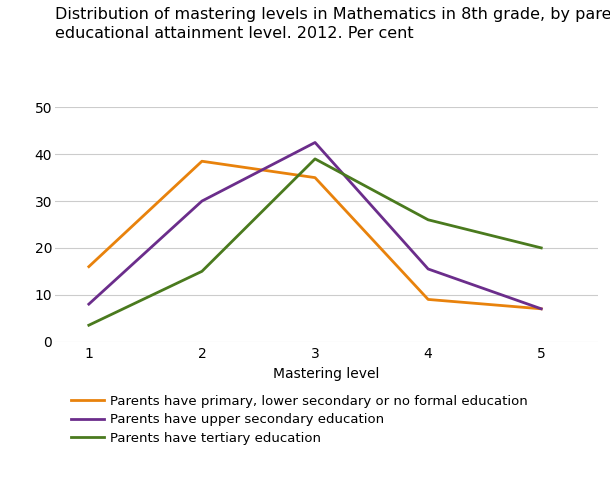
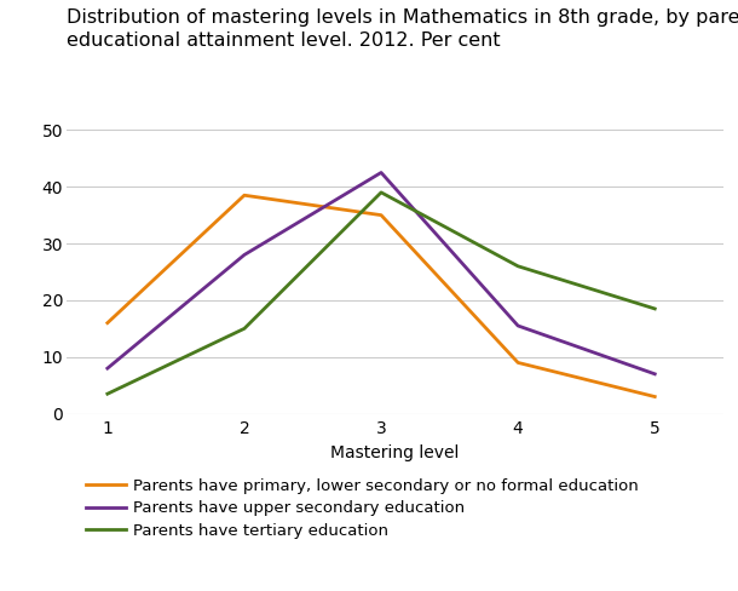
Parents have upper secondary education/2: 30.0 -> 28.0
Parents have primary, lower secondary or no formal education/5: 7.0 -> 3.0
Parents have tertiary education/5: 20.0 -> 18.5
